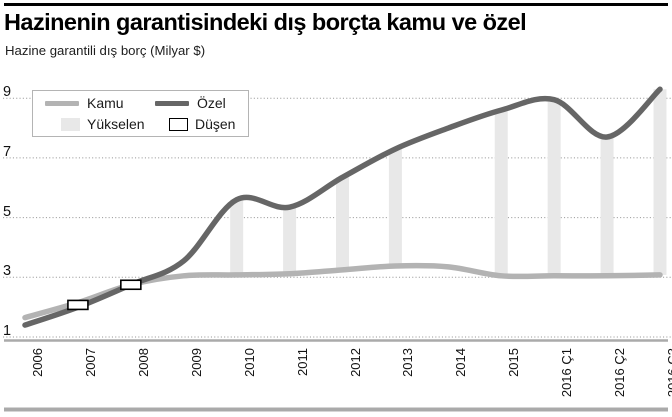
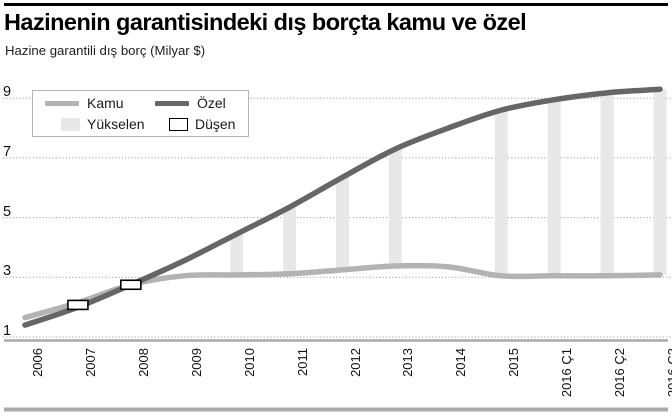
Özel/2010: 5.6 -> 4.5
Özel/2016 Ç2: 7.7 -> 9.2
